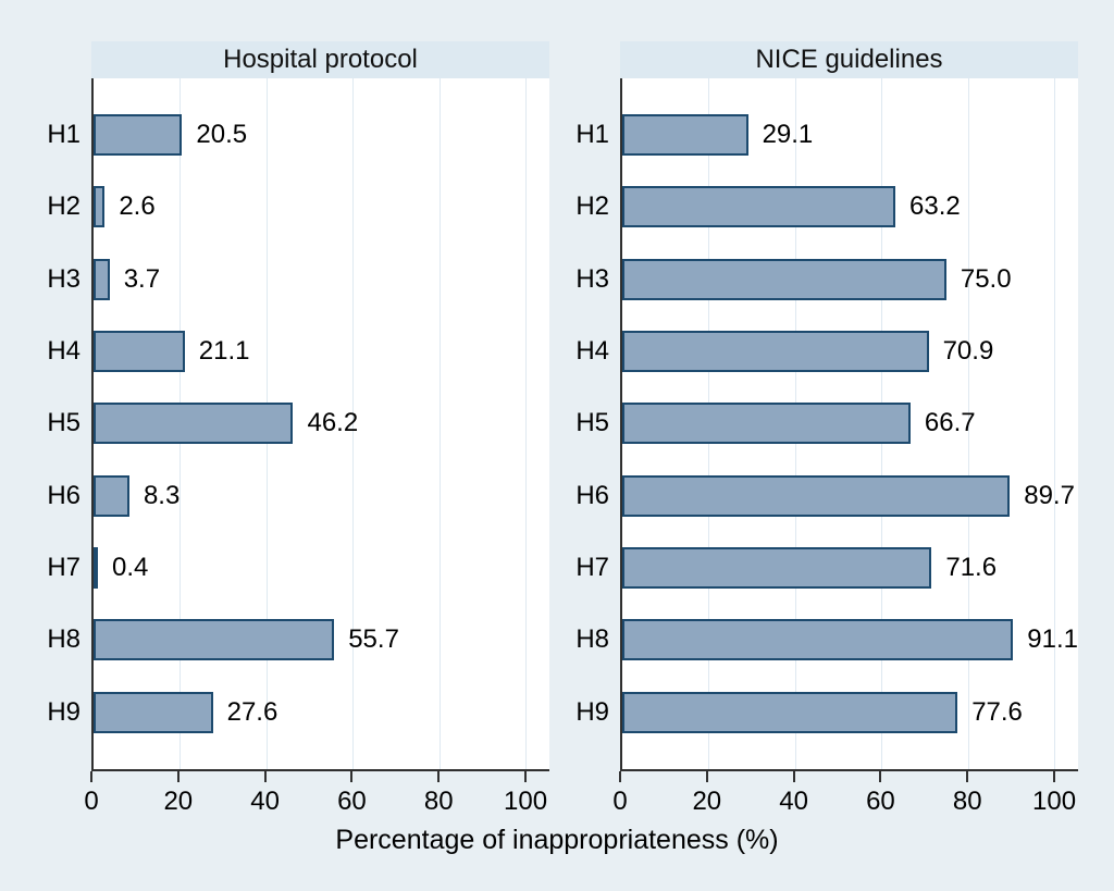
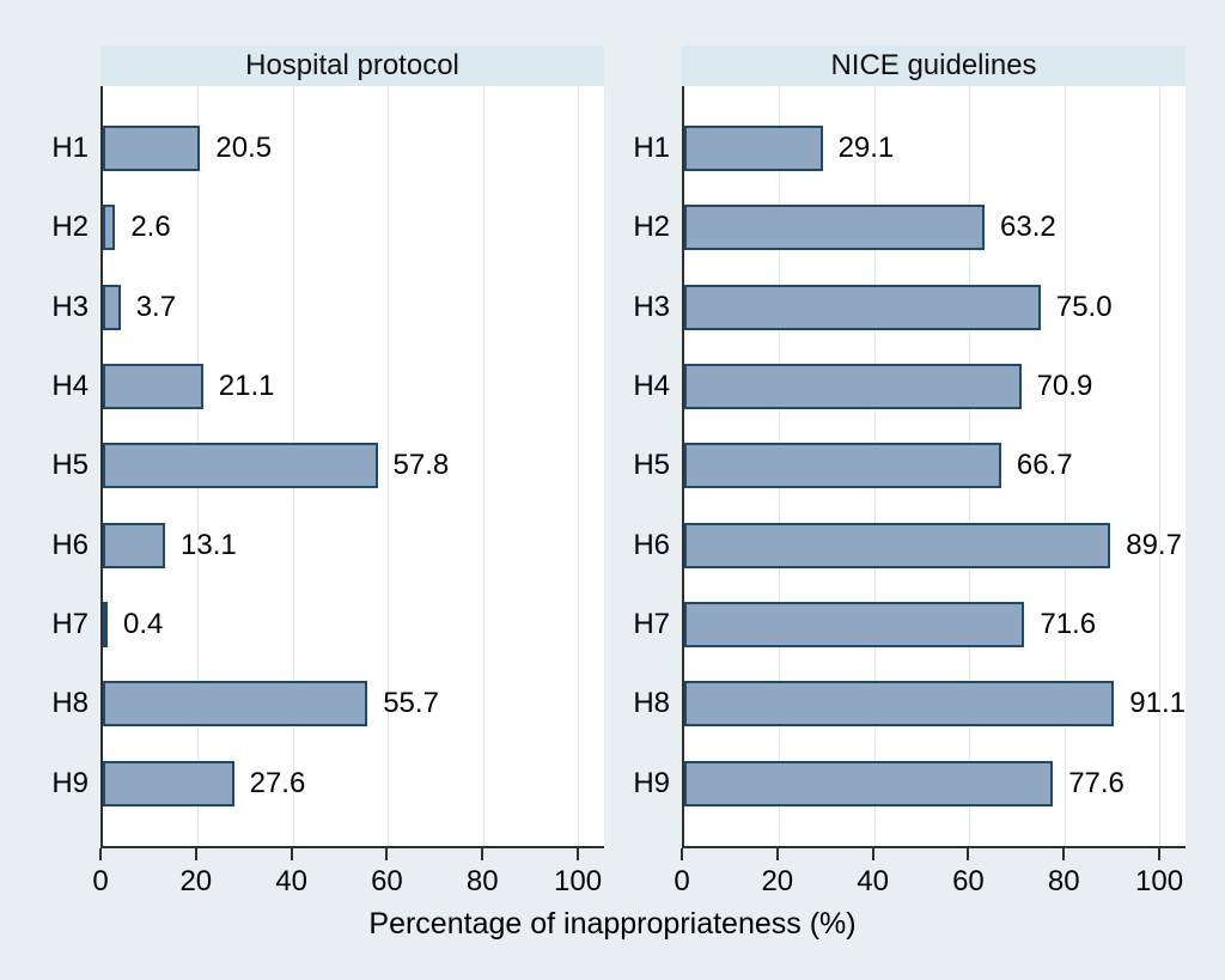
Hospital protocol/H5: 46.2 -> 57.8
Hospital protocol/H6: 8.3 -> 13.1
